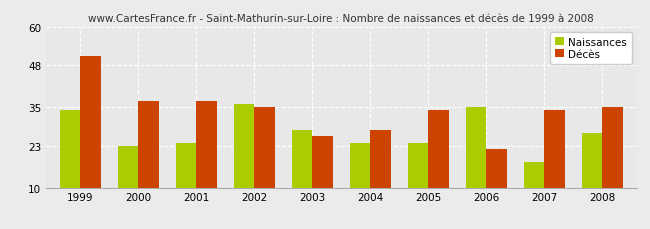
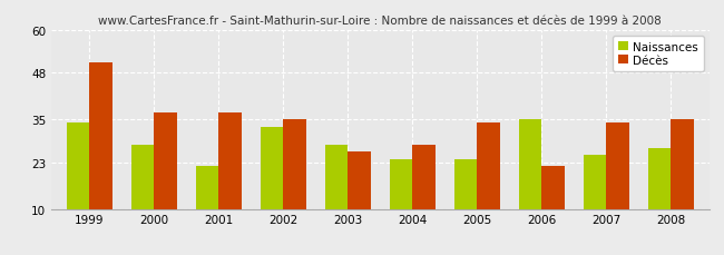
Naissances/2000: 23 -> 28
Naissances/2001: 24 -> 22
Naissances/2002: 36 -> 33
Naissances/2007: 18 -> 25
